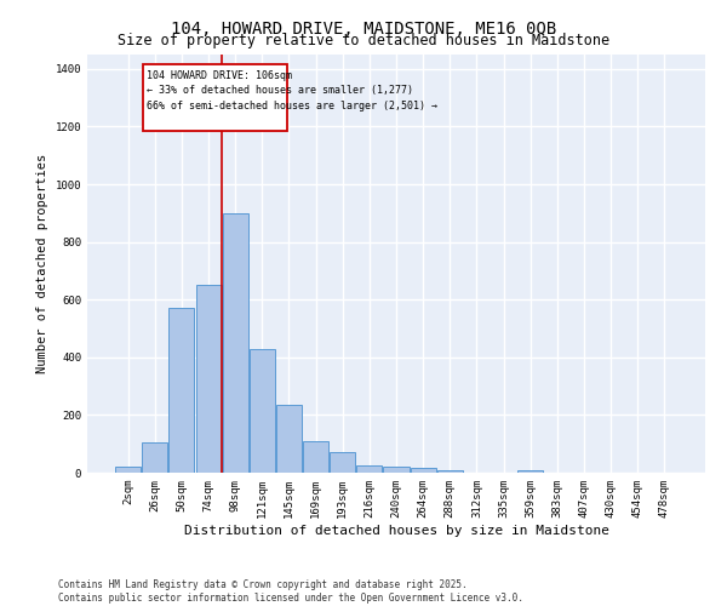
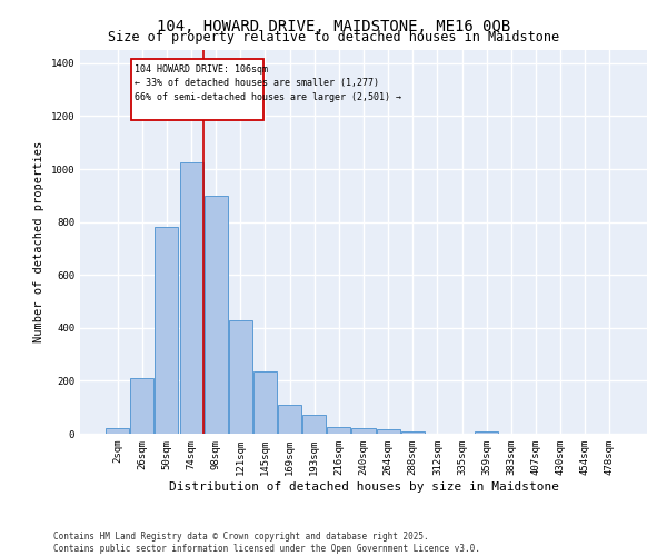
26sqm: 105 -> 210
50sqm: 570 -> 780
74sqm: 650 -> 1025
